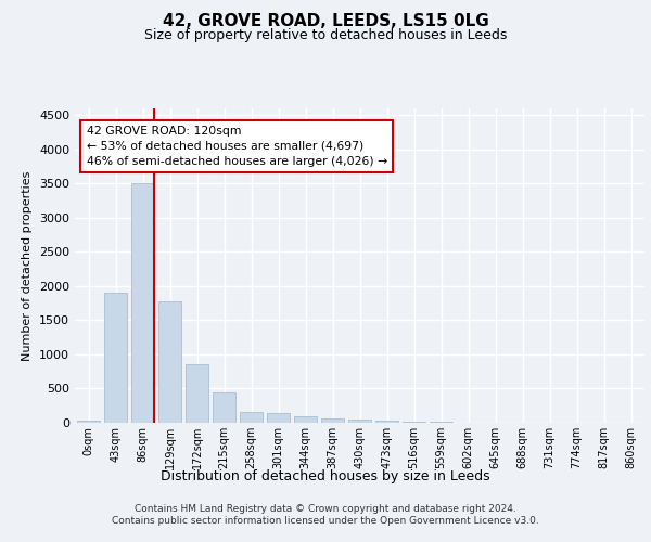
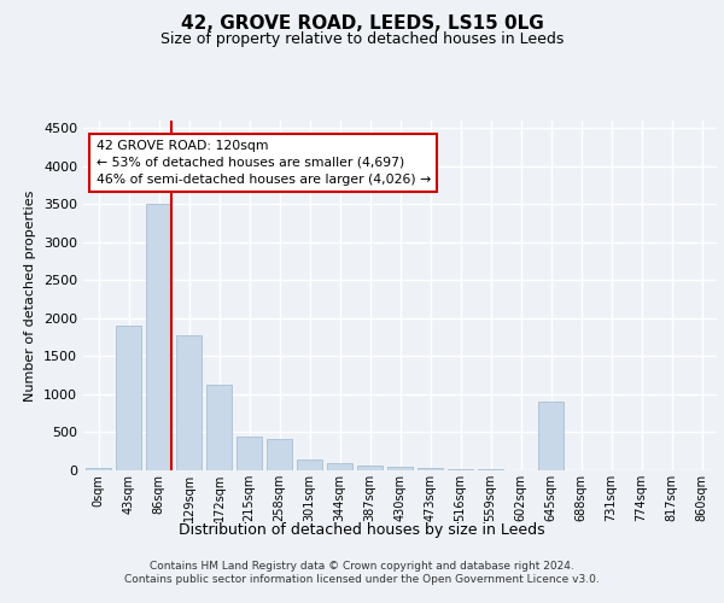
172sqm: 850 -> 1120
258sqm: 160 -> 420
645sqm: 0 -> 900
